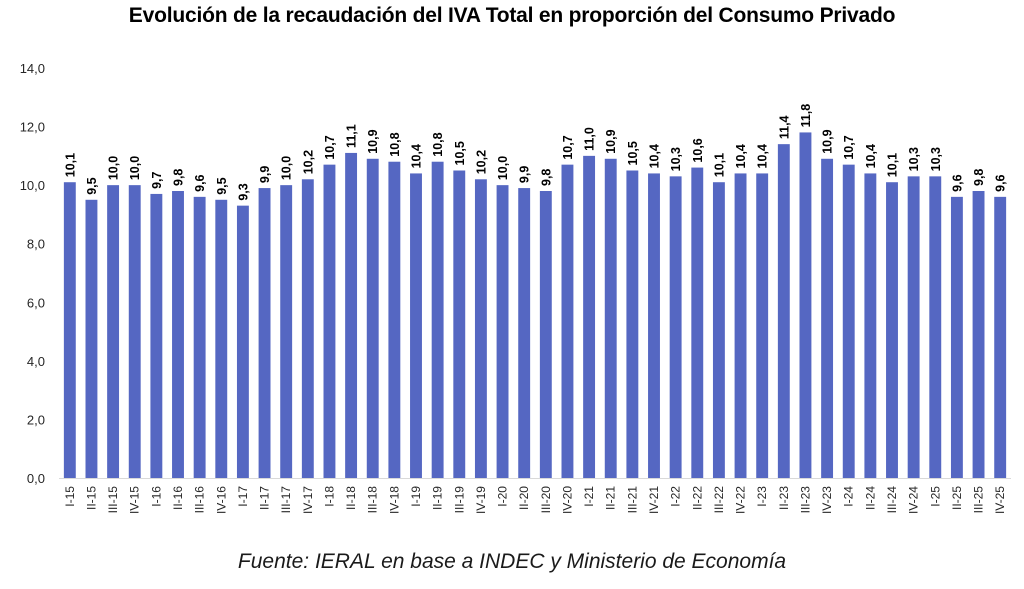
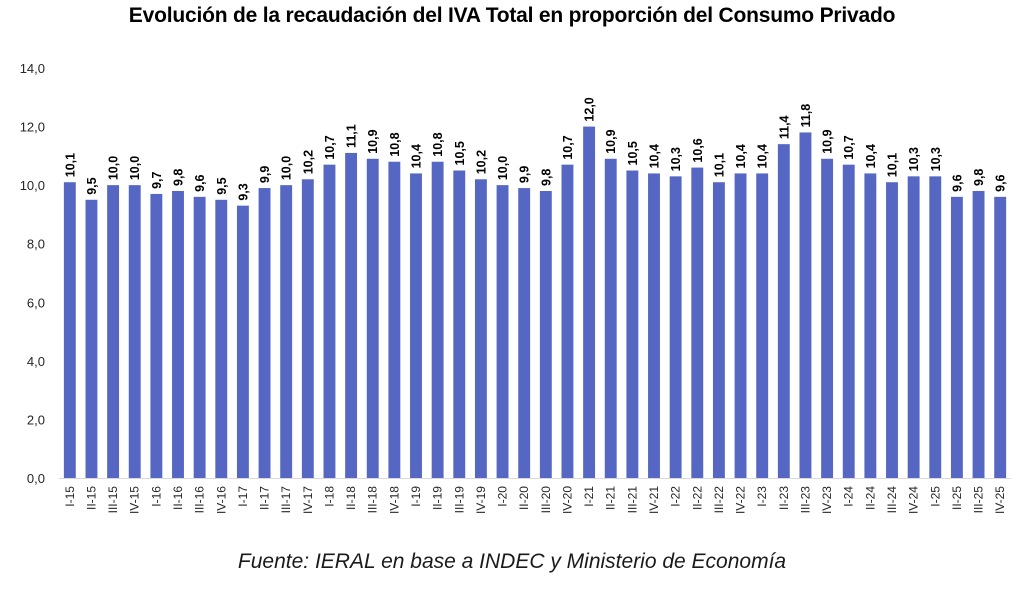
I-21: 11,0 -> 12,0
